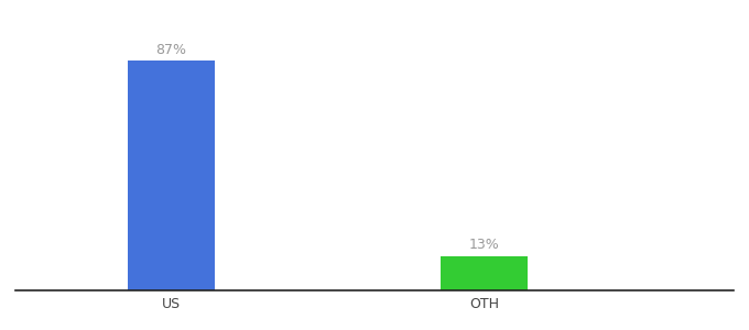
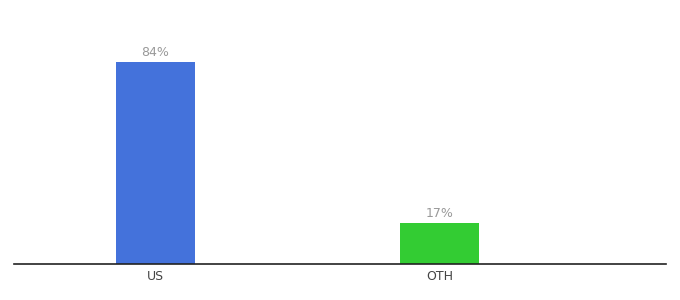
US: 87% -> 84%
OTH: 13% -> 17%
